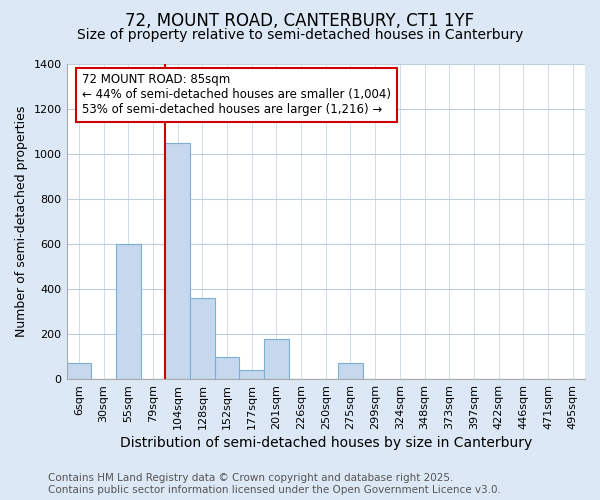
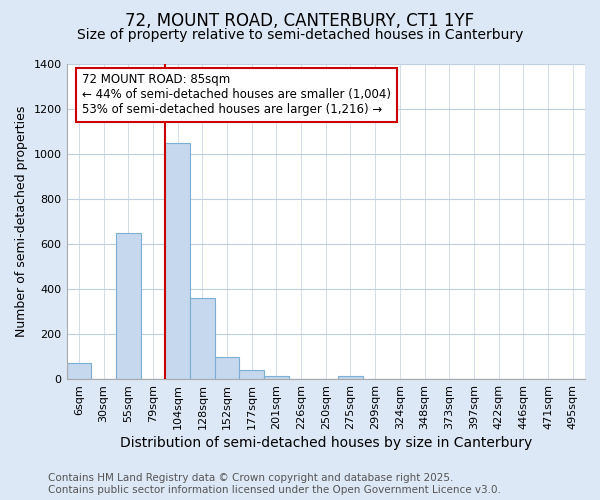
55sqm: 600 -> 650
201sqm: 180 -> 12
275sqm: 70 -> 12
